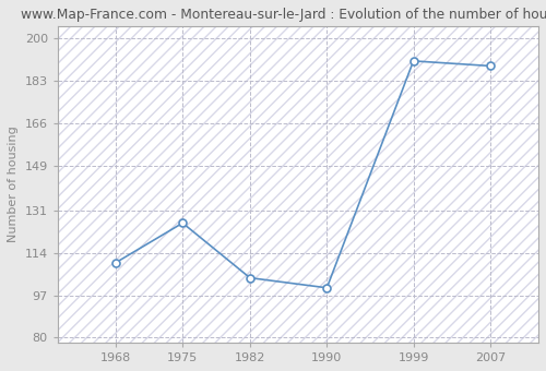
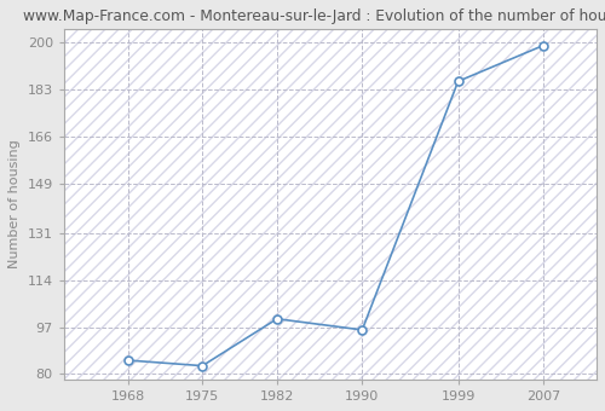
1968: 110 -> 85
1975: 126 -> 83
1982: 104 -> 100
1990: 100 -> 96
1999: 191 -> 186
2007: 189 -> 199
